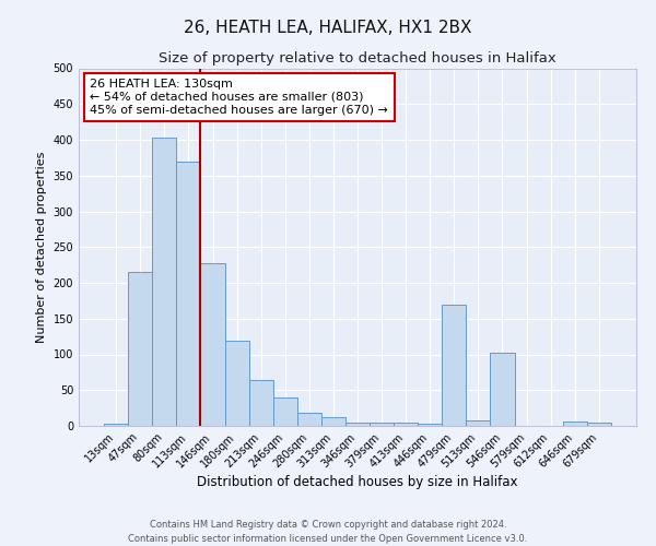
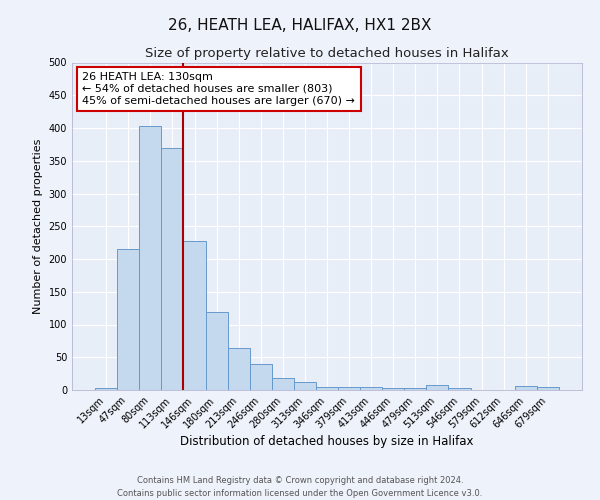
479sqm: 170 -> 3
546sqm: 102 -> 3
